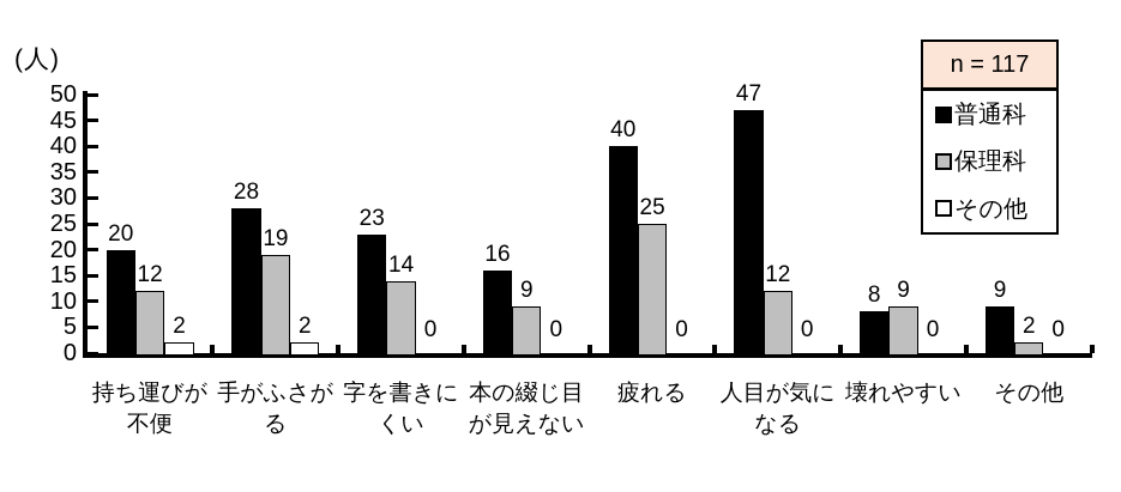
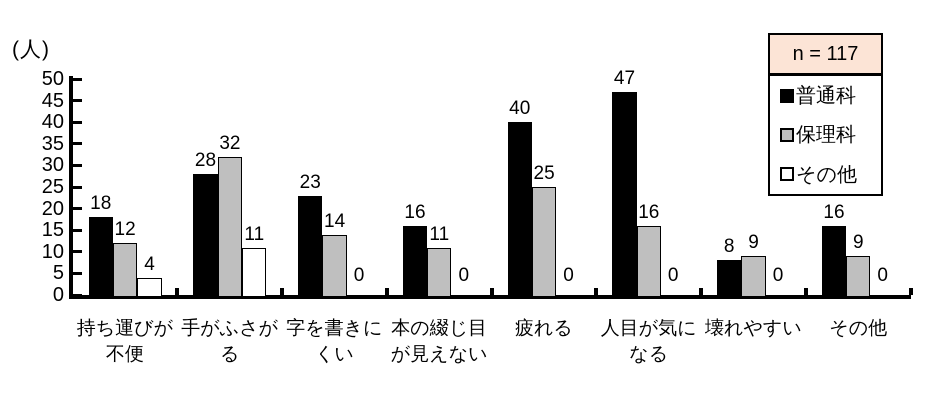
普通科/持ち運びが不便: 20 -> 18
その他/持ち運びが不便: 2 -> 4
保理科/手がふさがる: 19 -> 32
その他/手がふさがる: 2 -> 11
保理科/本の綴じ目が見えない: 9 -> 11
保理科/人目が気になる: 12 -> 16
普通科/その他: 9 -> 16
保理科/その他: 2 -> 9
